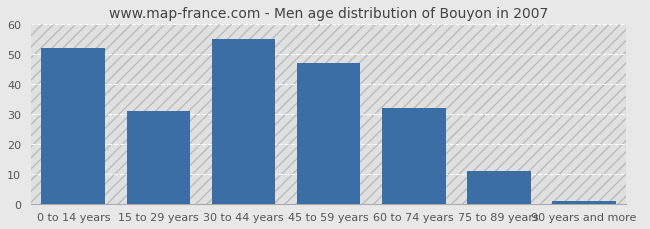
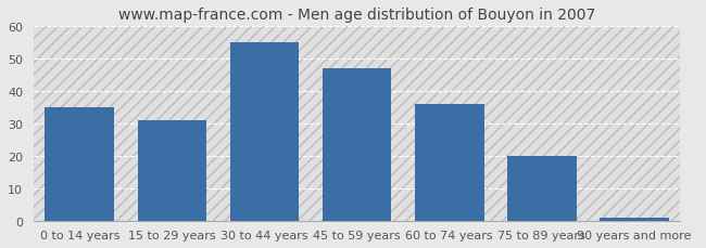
0 to 14 years: 52 -> 35
60 to 74 years: 32 -> 36
75 to 89 years: 11 -> 20
